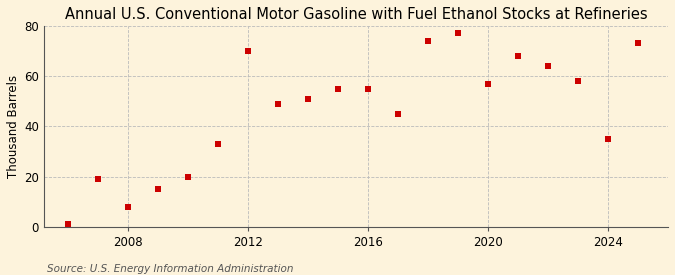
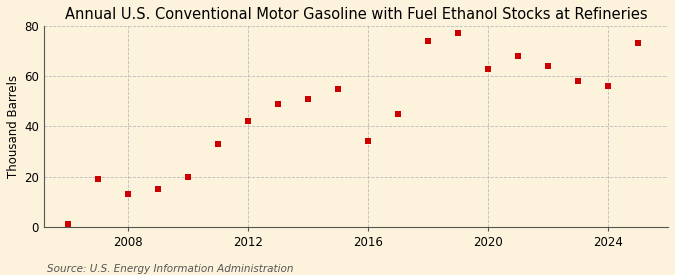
2008: 8 -> 13
2012: 70 -> 42
2016: 55 -> 34
2020: 57 -> 63
2024: 35 -> 56
